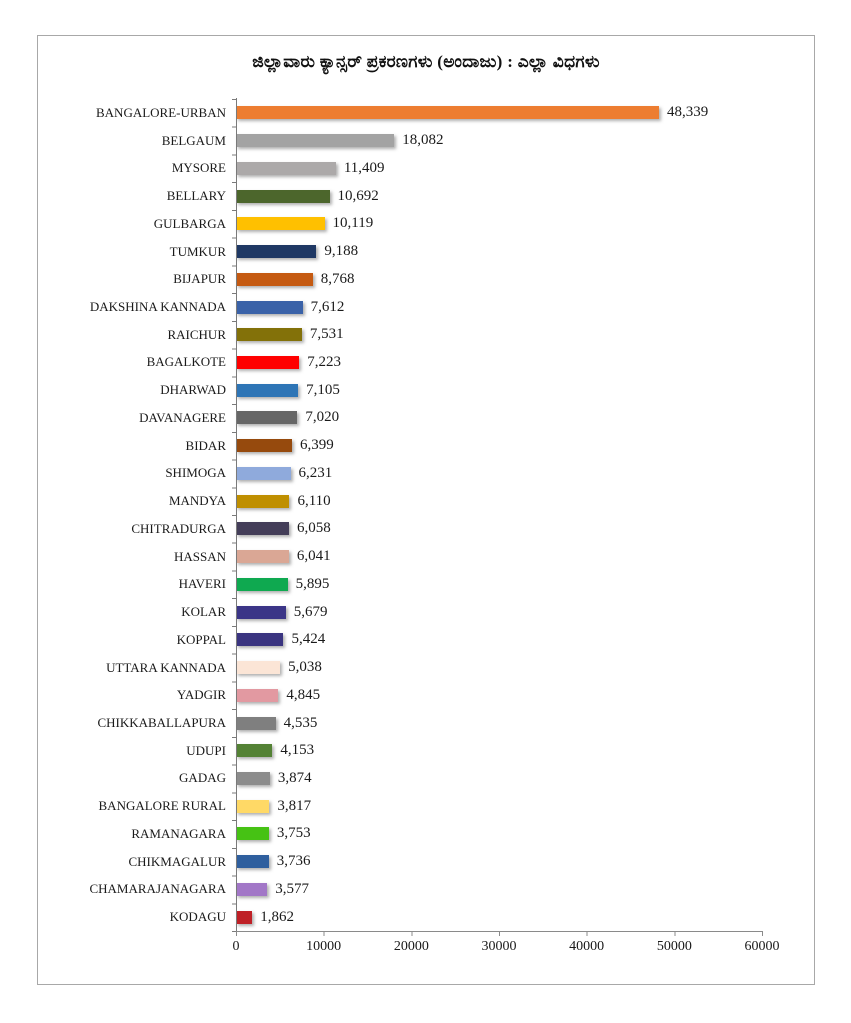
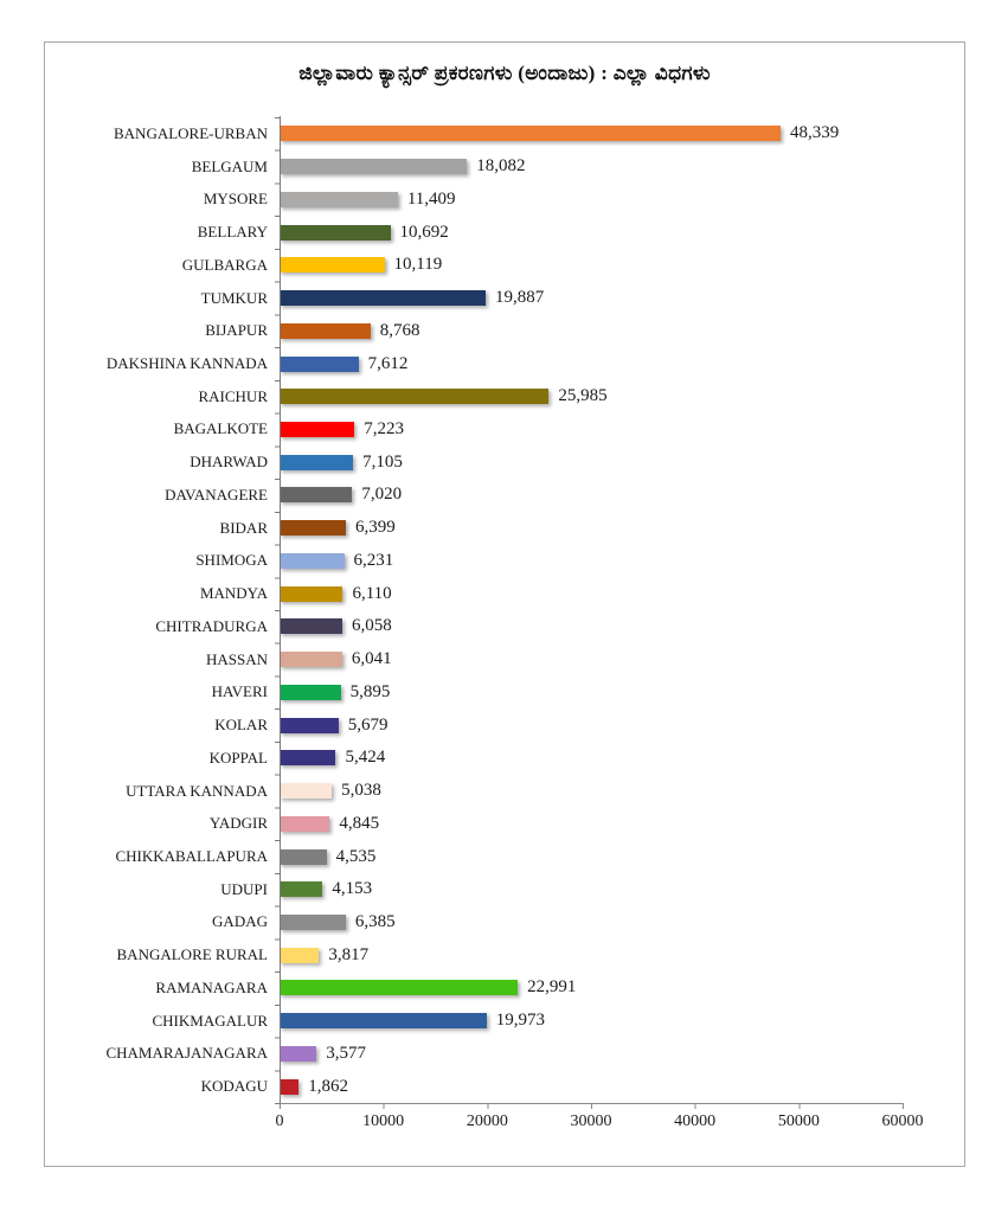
TUMKUR: 9,188 -> 19,887
RAICHUR: 7,531 -> 25,985
GADAG: 3,874 -> 6,385
RAMANAGARA: 3,753 -> 22,991
CHIKMAGALUR: 3,736 -> 19,973
